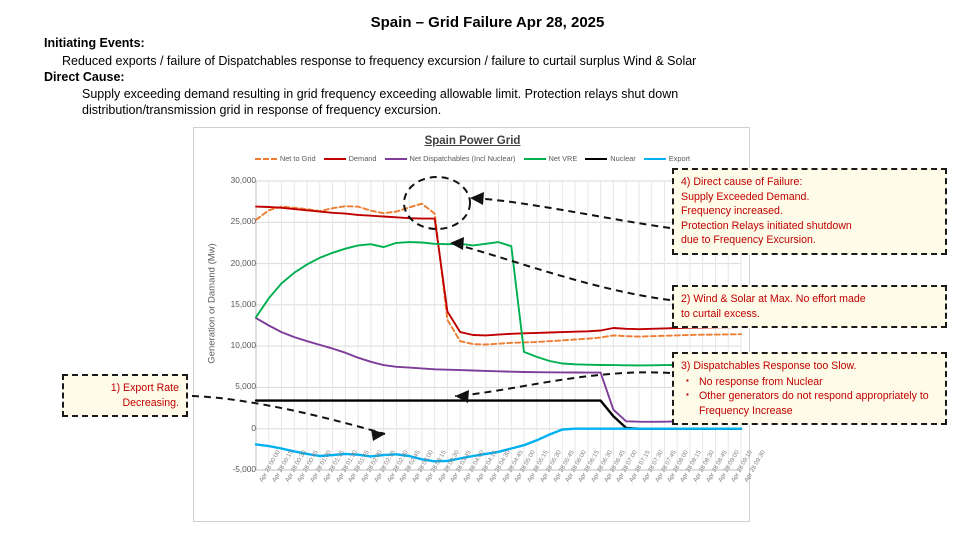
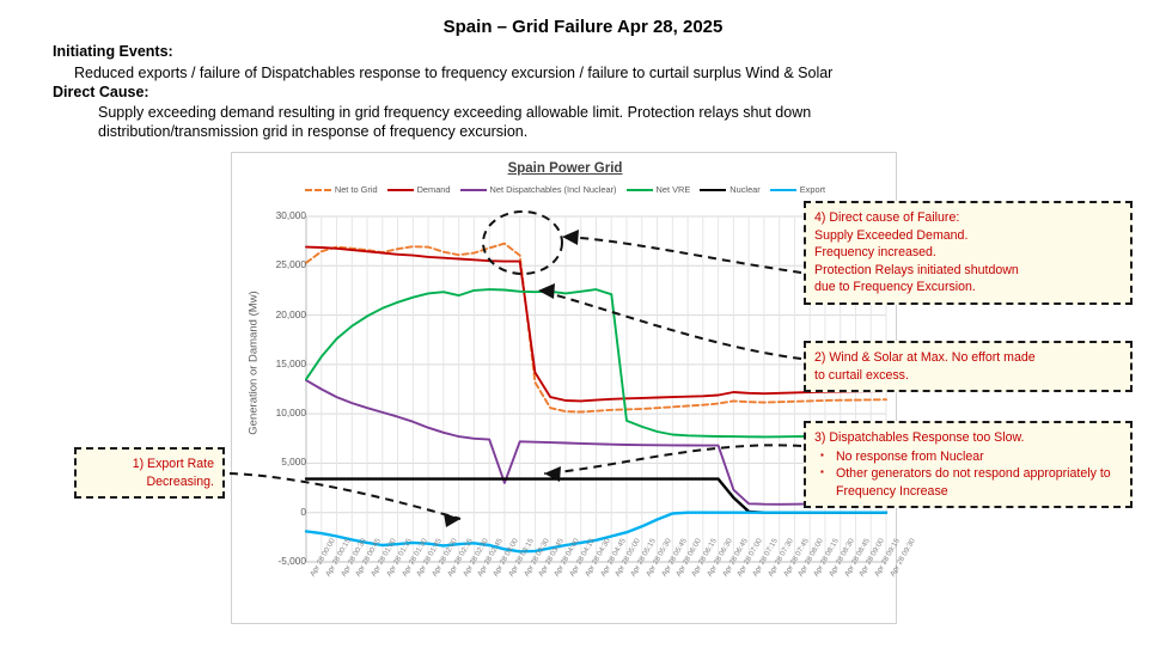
Net Dispatchables (Incl Nuclear)/Apr 28 03:15: 7000 -> 3000
